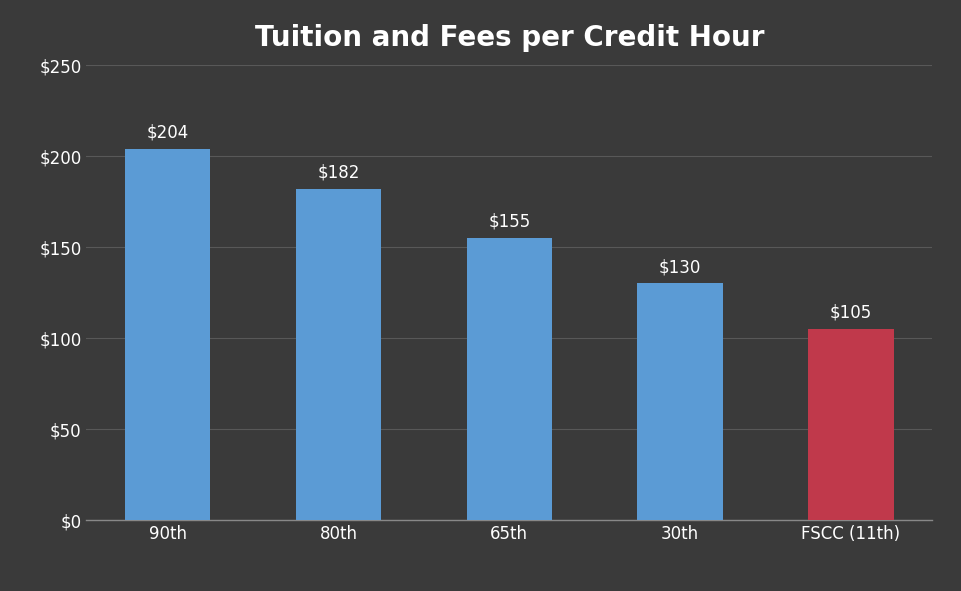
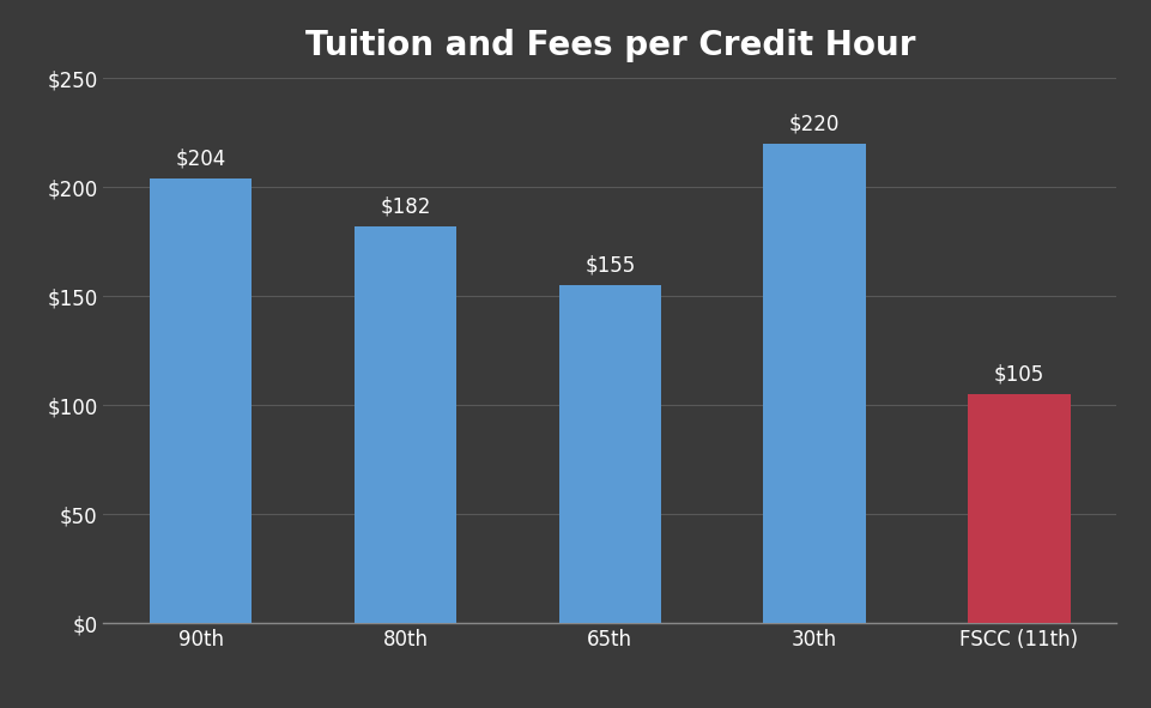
30th: $130 -> $220
